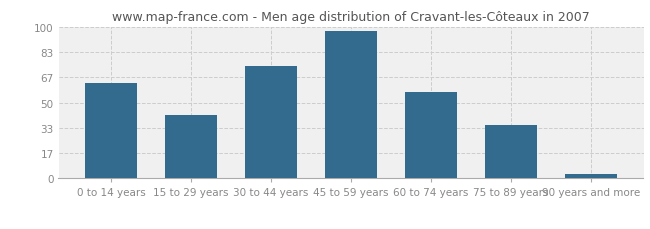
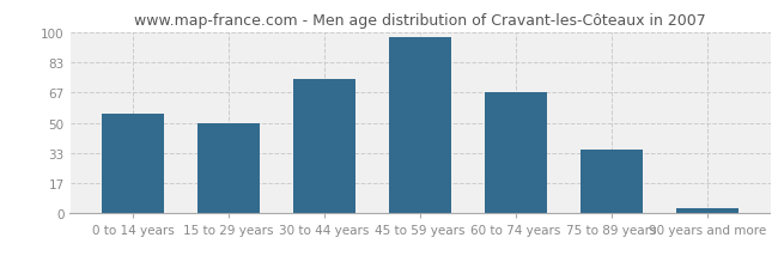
0 to 14 years: 63 -> 55
15 to 29 years: 42 -> 50
60 to 74 years: 57 -> 67
